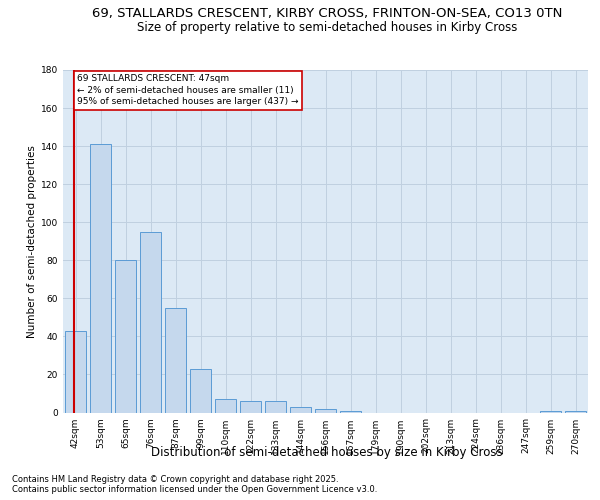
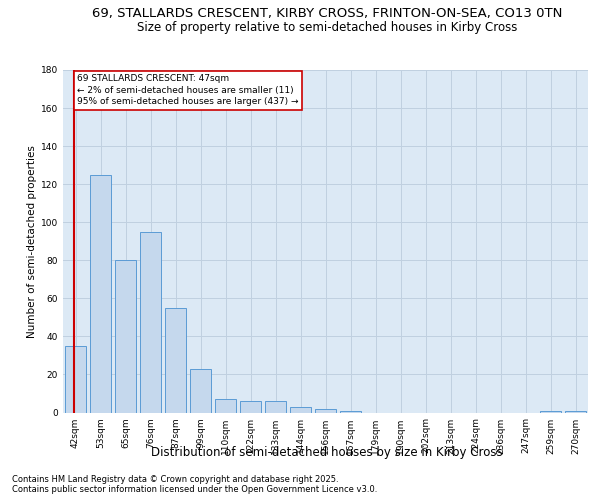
42sqm: 43 -> 35
53sqm: 141 -> 125
